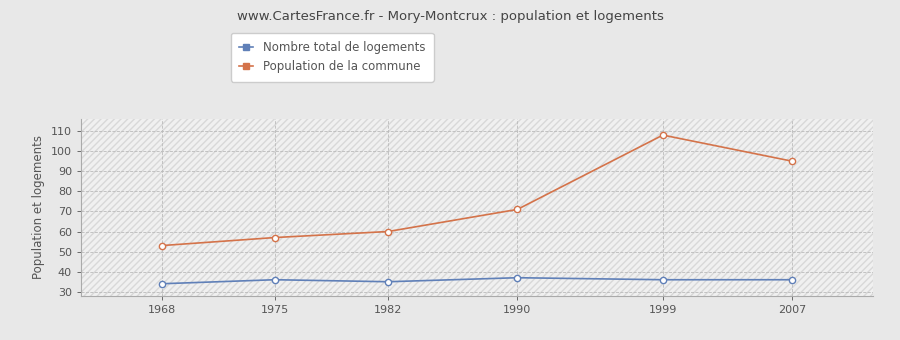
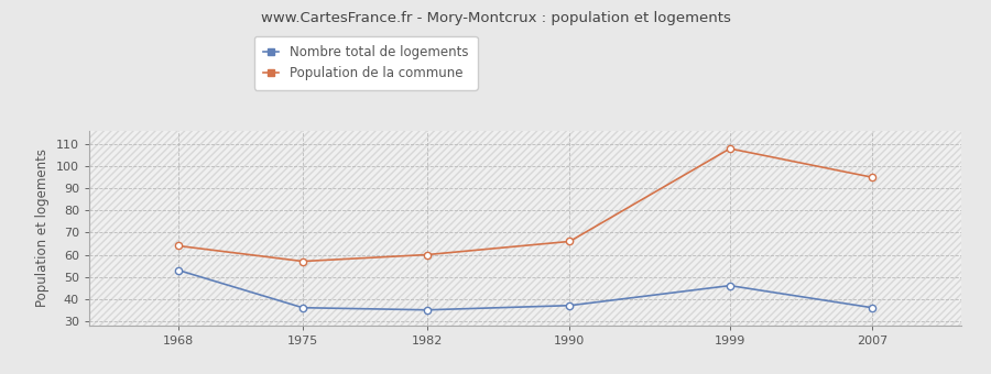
Nombre total de logements/1968: 34 -> 53
Population de la commune/1968: 53 -> 64
Population de la commune/1990: 71 -> 66
Nombre total de logements/1999: 36 -> 46
